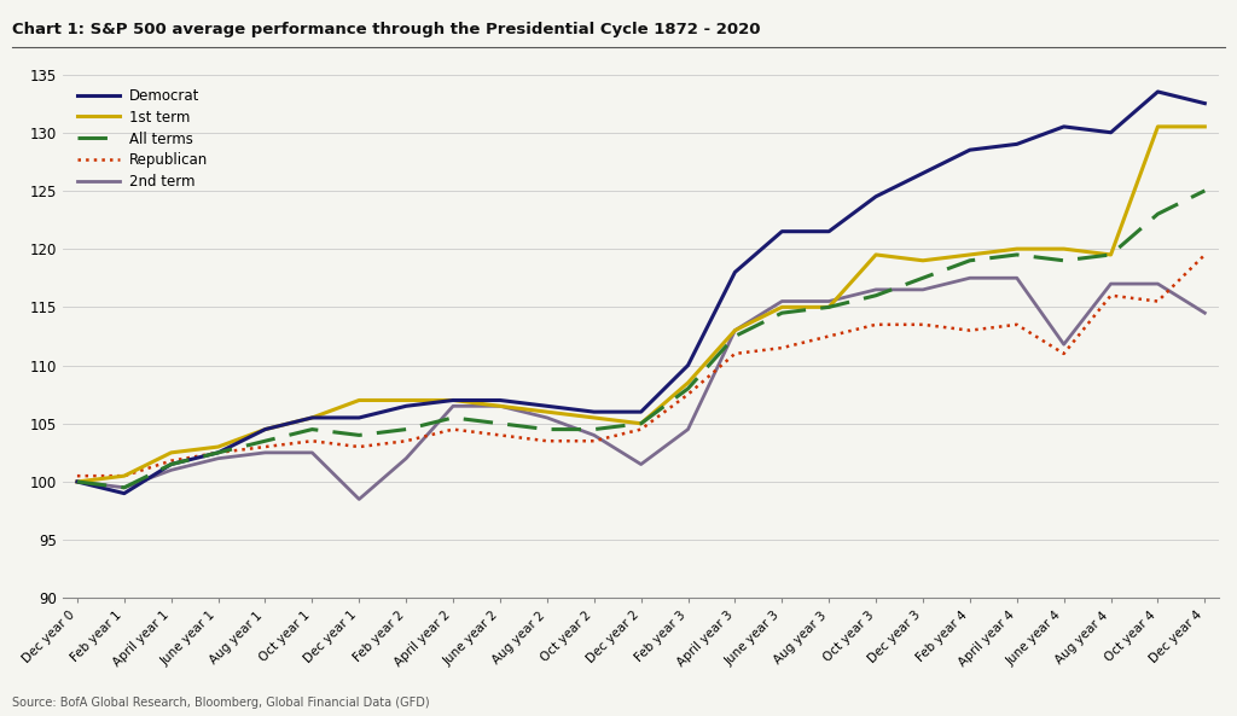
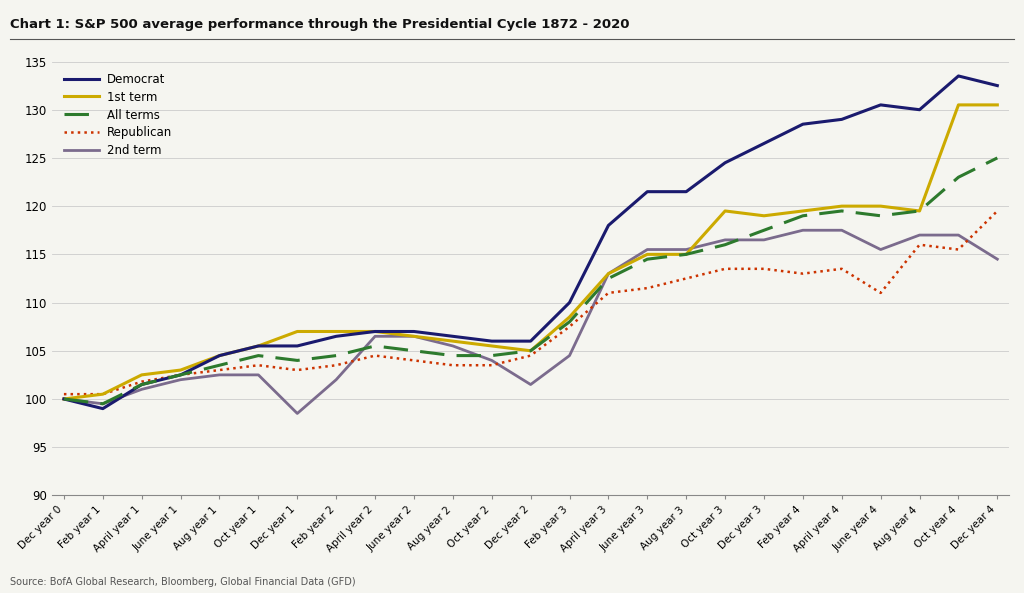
2nd term/June year 4: 111.8 -> 115.5
